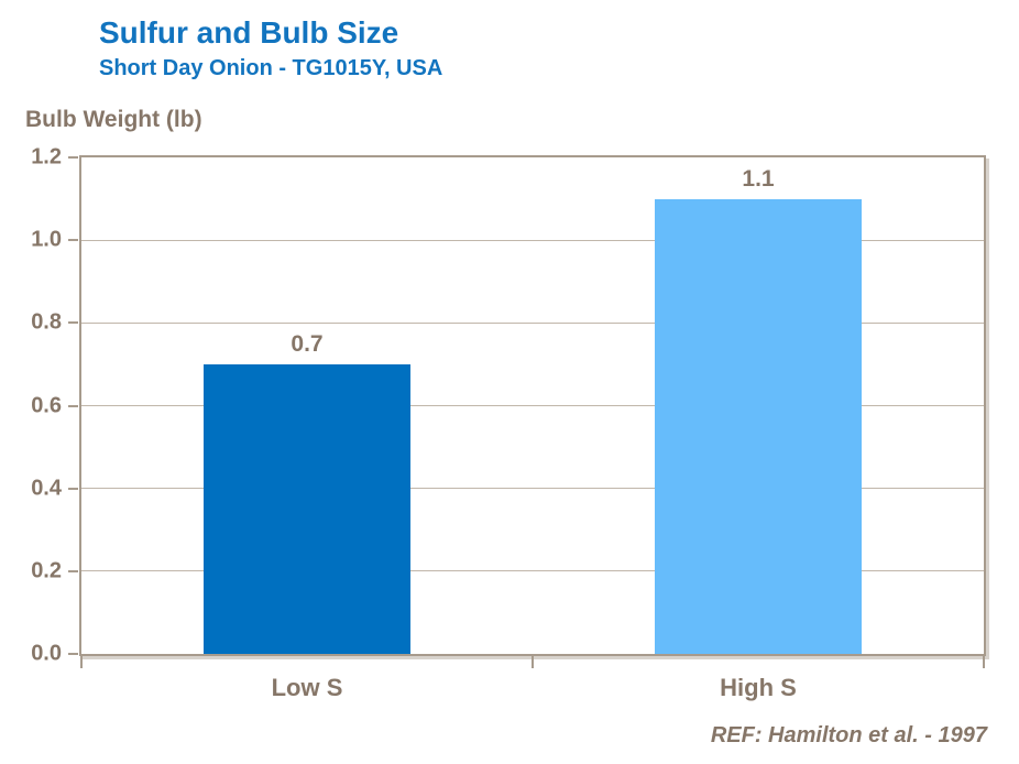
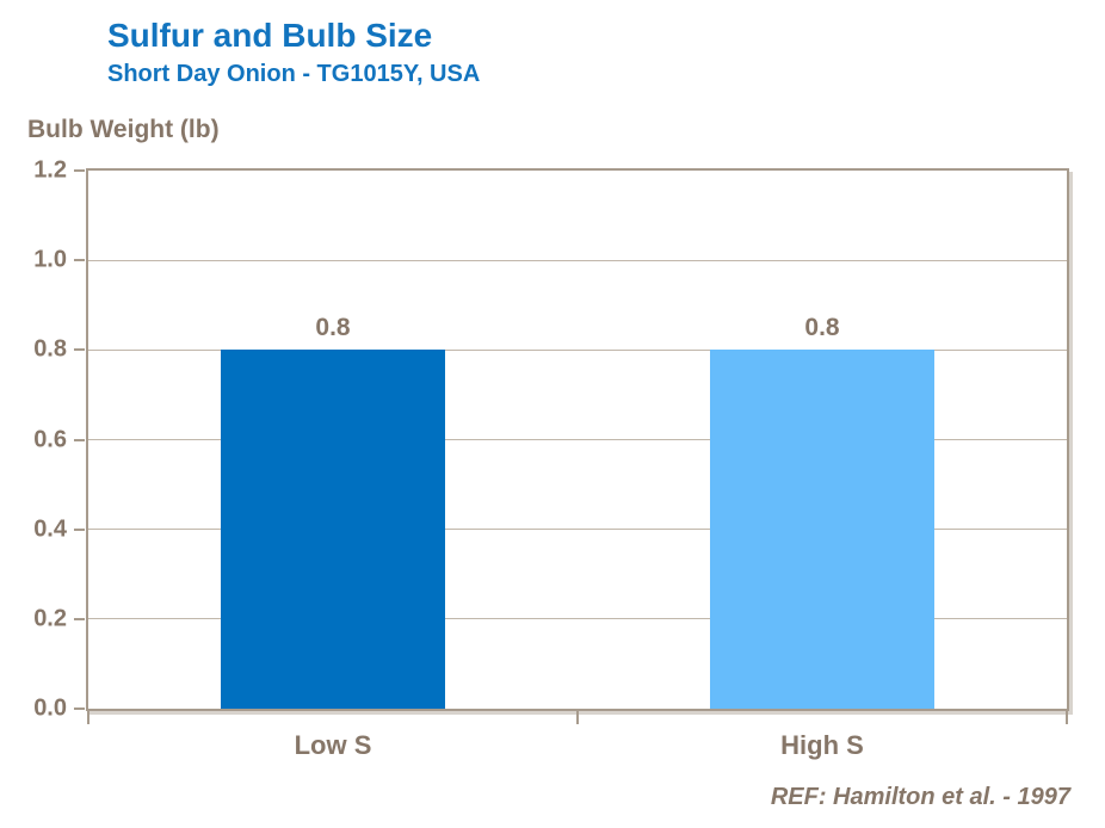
Low S: 0.7 -> 0.8
High S: 1.1 -> 0.8
